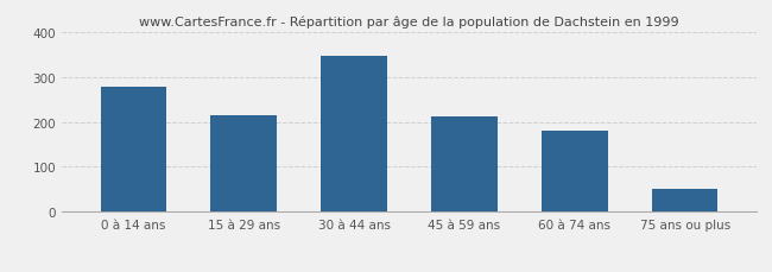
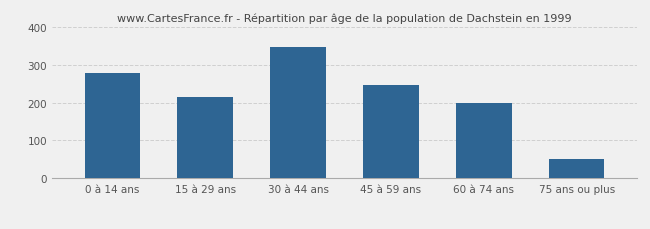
45 à 59 ans: 211 -> 245
60 à 74 ans: 180 -> 200
